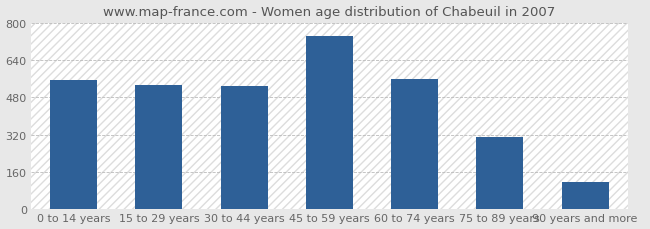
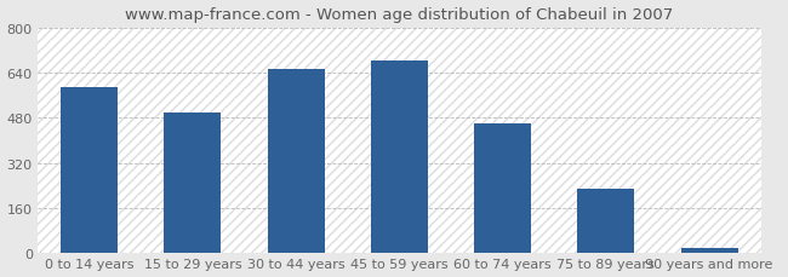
0 to 14 years: 555 -> 590
15 to 29 years: 535 -> 500
30 to 44 years: 530 -> 655
45 to 59 years: 745 -> 685
60 to 74 years: 560 -> 460
75 to 89 years: 310 -> 230
90 years and more: 115 -> 20
